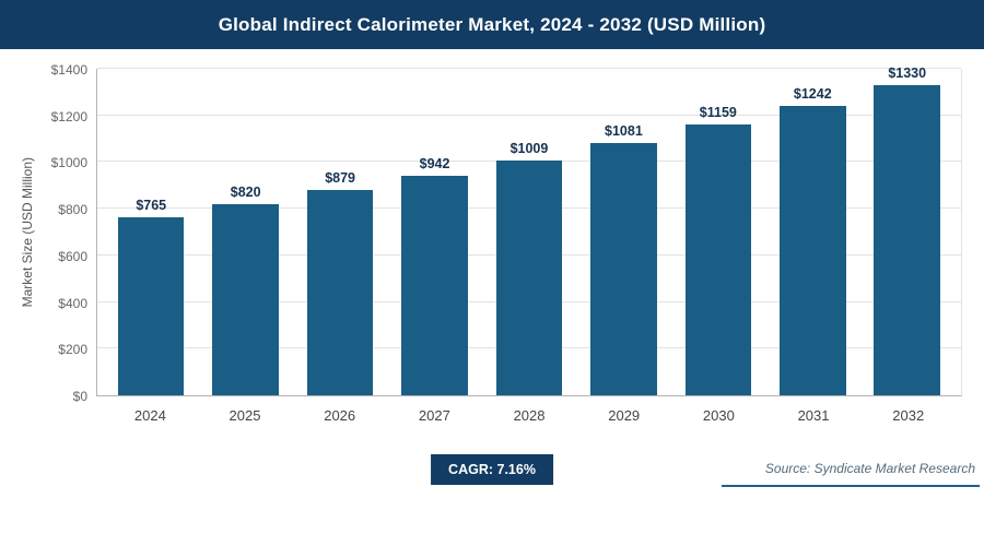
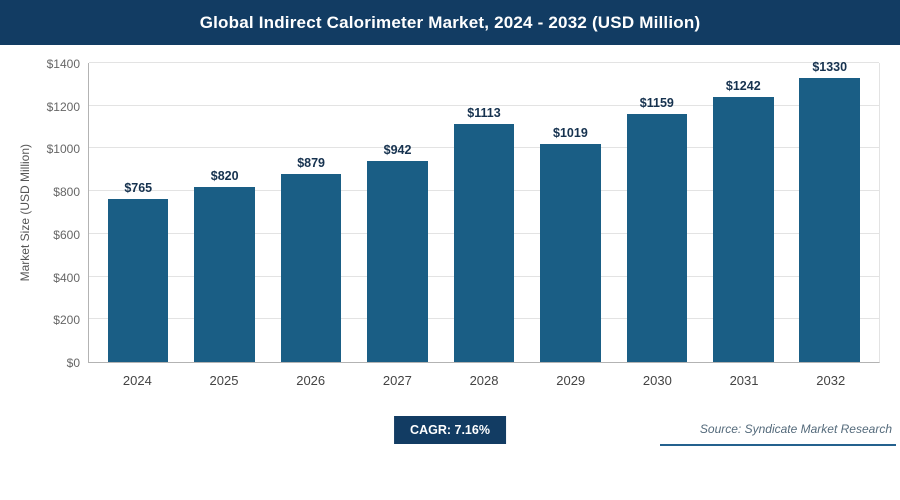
2028: $1009 -> $1113
2029: $1081 -> $1019
